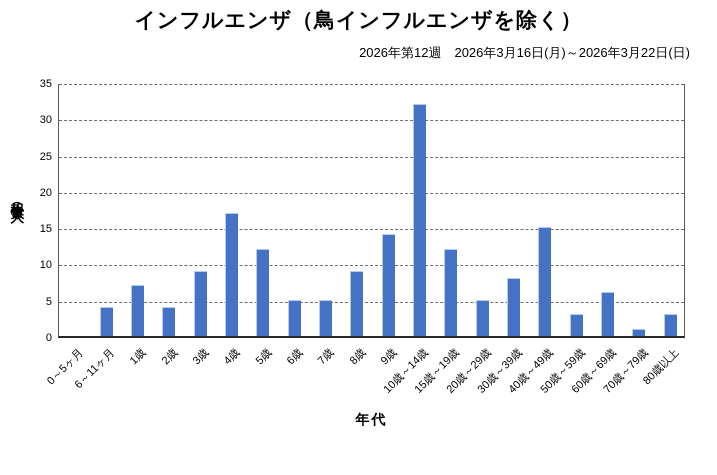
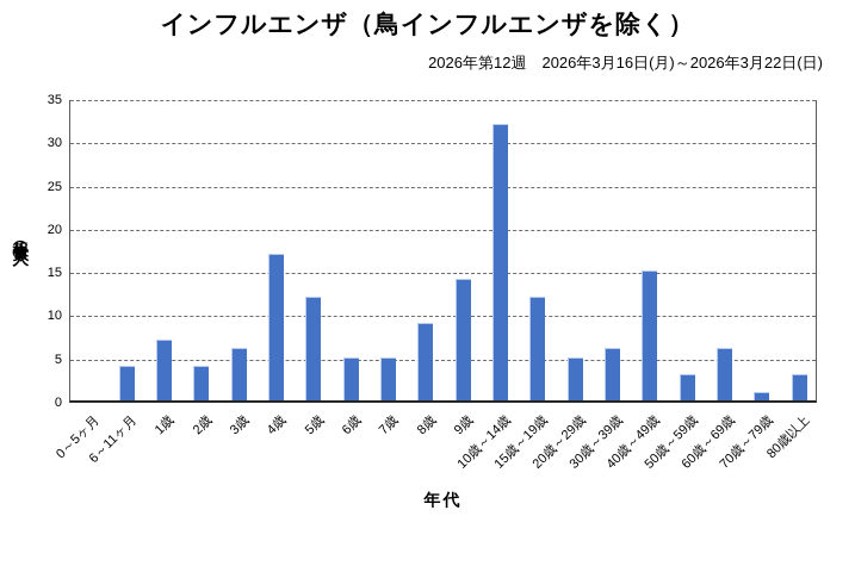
3歳: 9 -> 6
30歳～39歳: 8 -> 6
